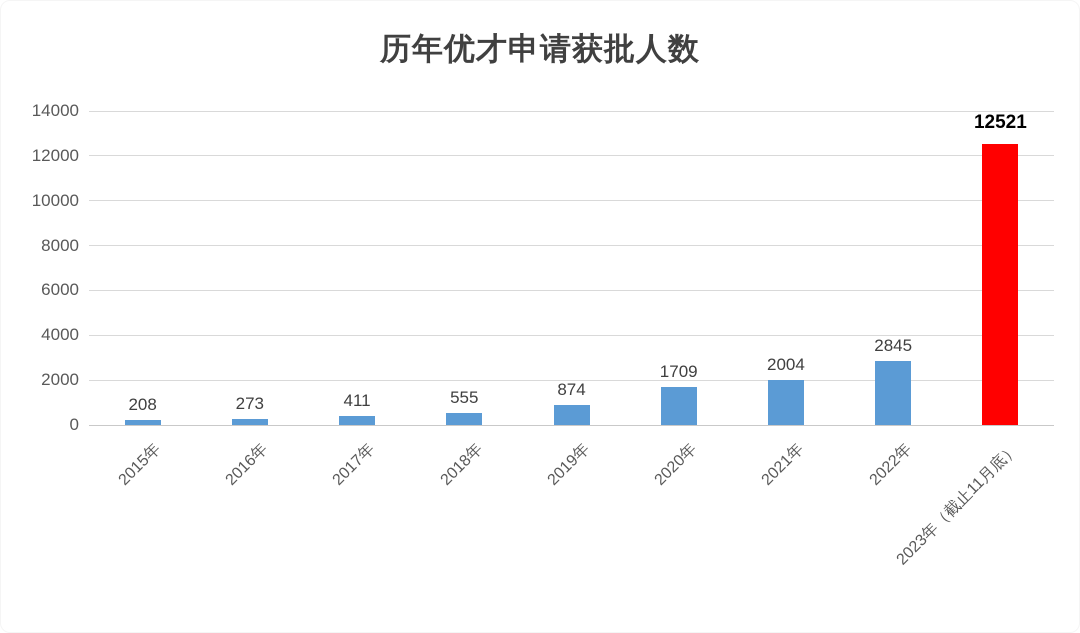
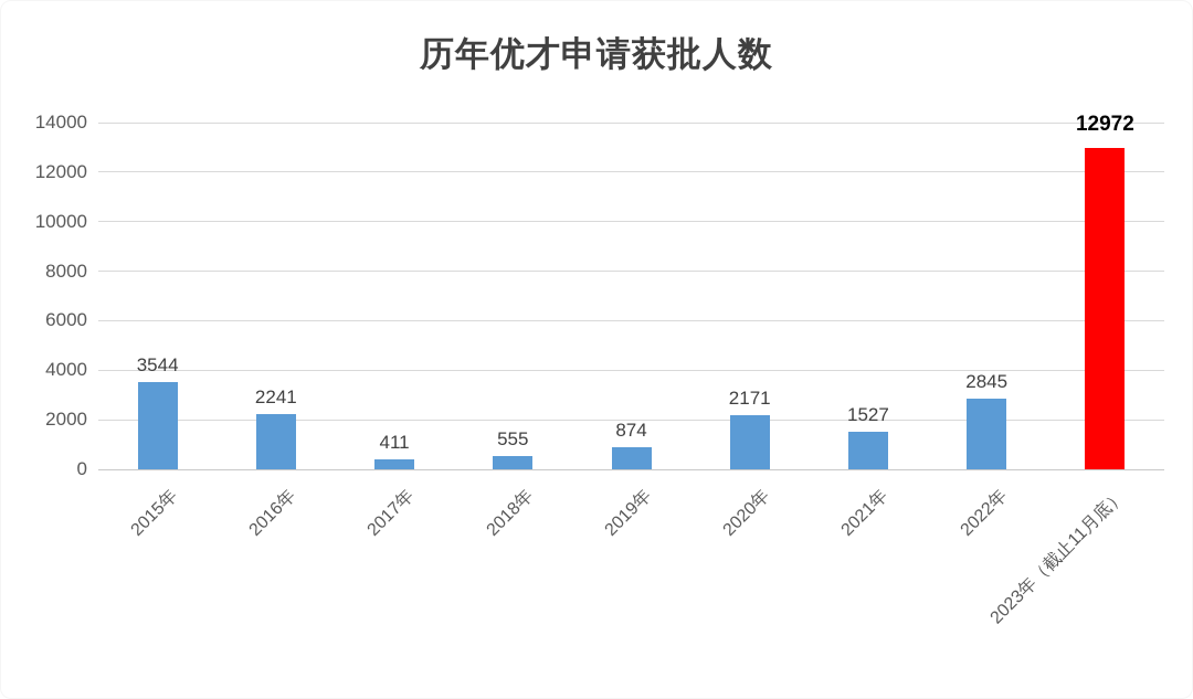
2015年: 208 -> 3544
2016年: 273 -> 2241
2020年: 1709 -> 2171
2021年: 2004 -> 1527
2023年（截止11月底）: 12521 -> 12972
